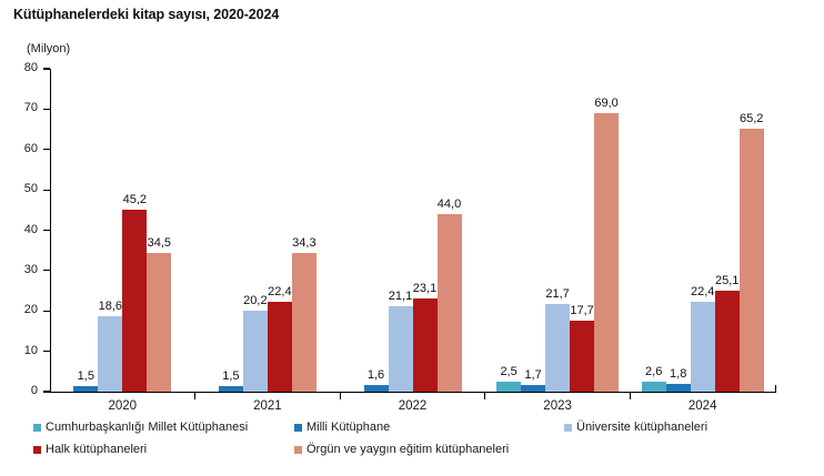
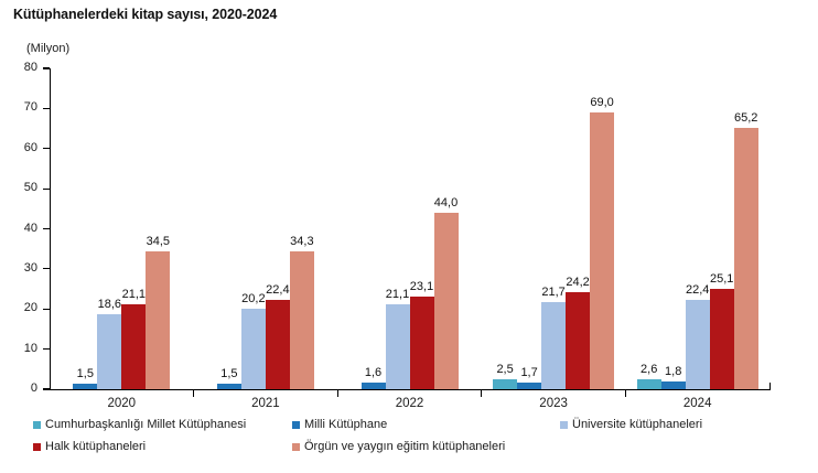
Halk kütüphaneleri/2020: 45,2 -> 21,1
Halk kütüphaneleri/2023: 17,7 -> 24,2
